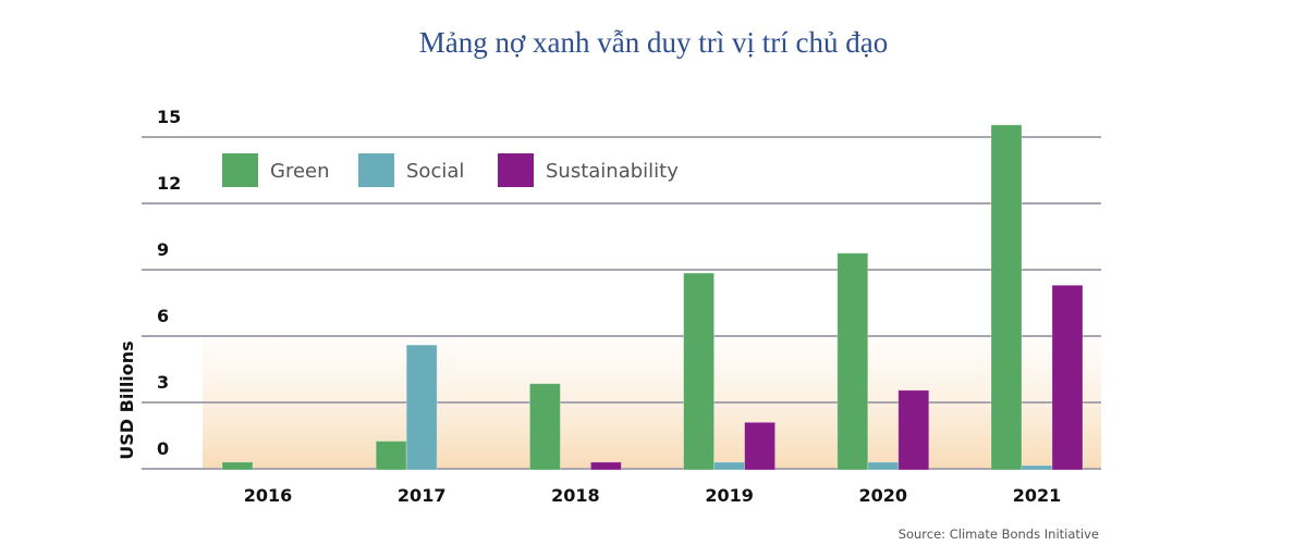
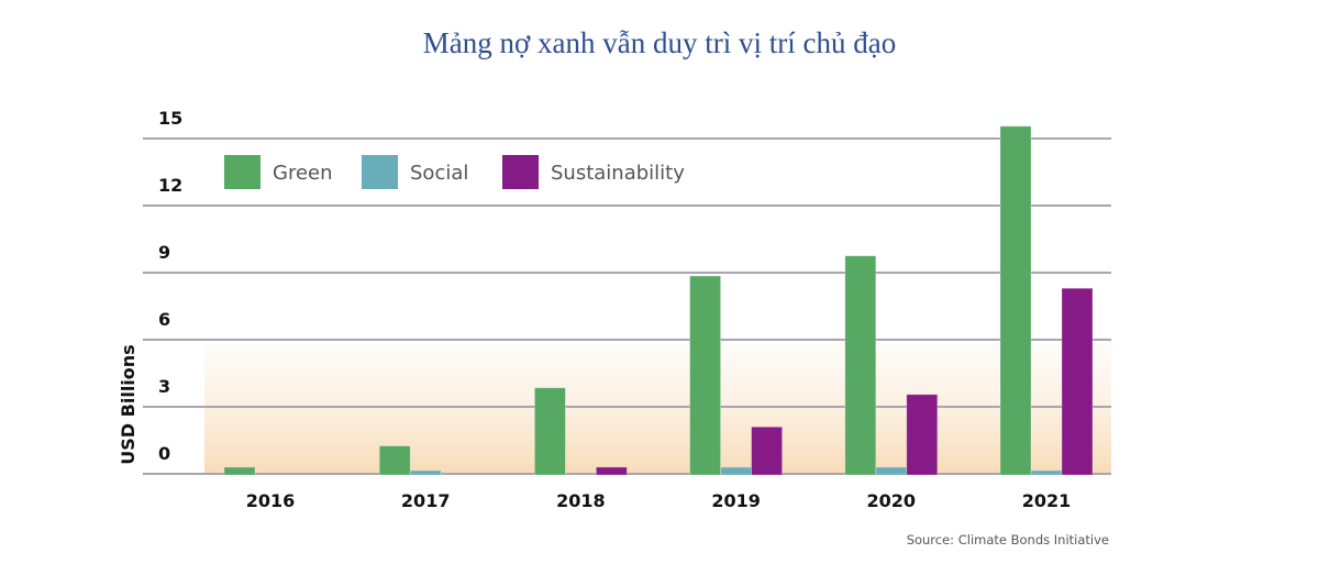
Social/2017: 5.6 -> 0.1
